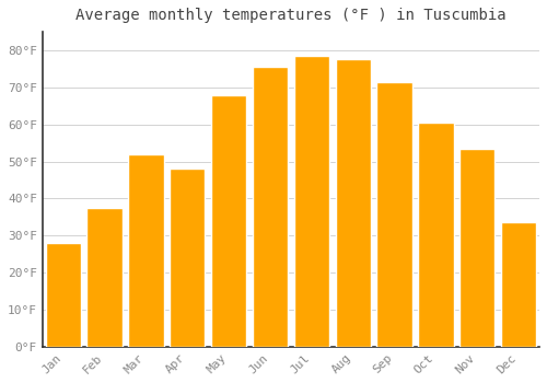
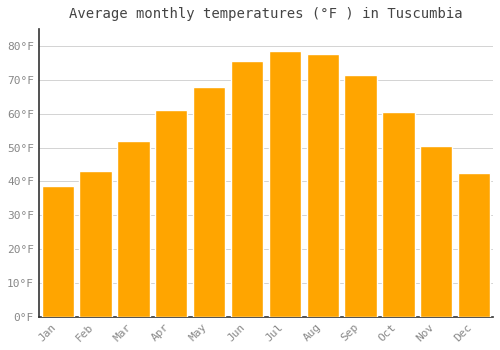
Jan: 28.0°F -> 38.5°F
Feb: 37.5°F -> 43.0°F
Apr: 48.0°F -> 61.0°F
Nov: 53.5°F -> 50.5°F
Dec: 33.5°F -> 42.5°F
